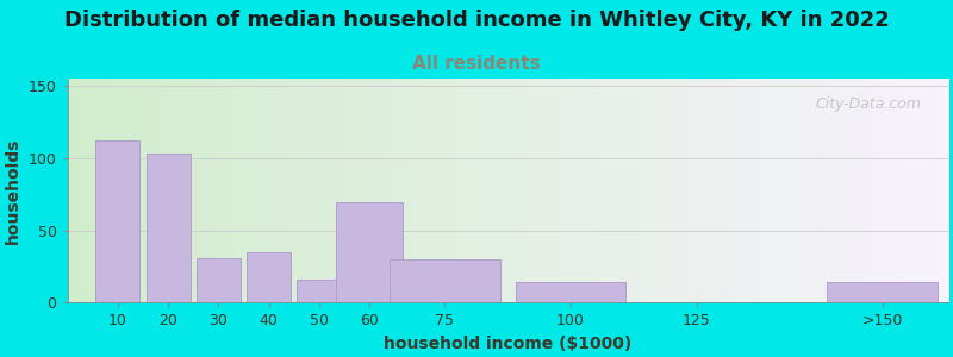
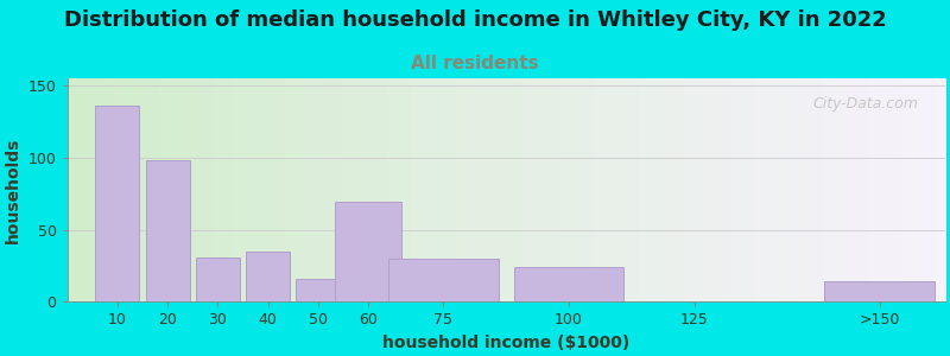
10: 112 -> 136
20: 103 -> 98
100: 14 -> 24
